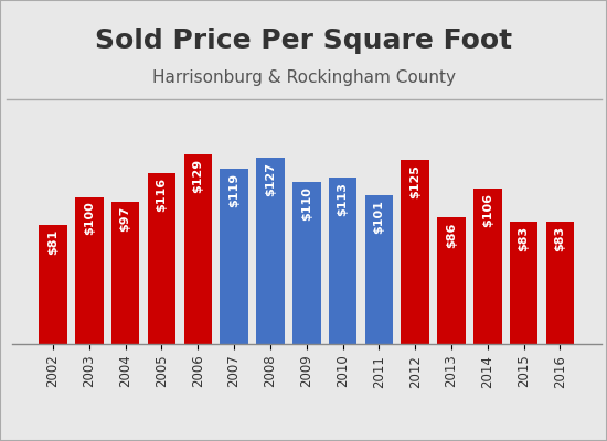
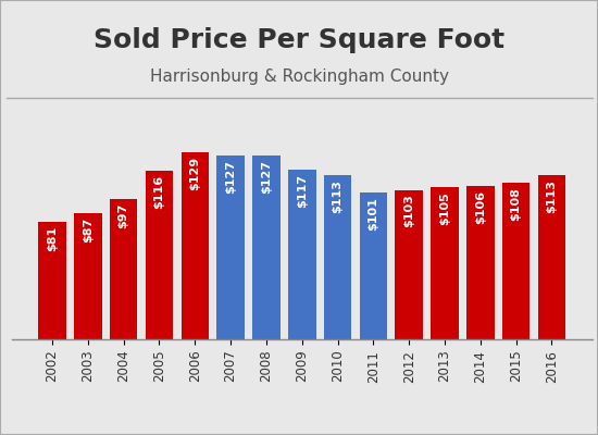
2003: $100 -> $87
2007: $119 -> $127
2009: $110 -> $117
2012: $125 -> $103
2013: $86 -> $105
2015: $83 -> $108
2016: $83 -> $113
